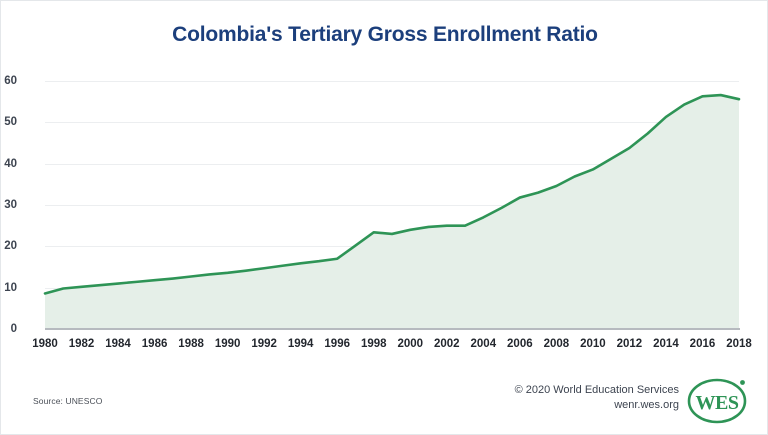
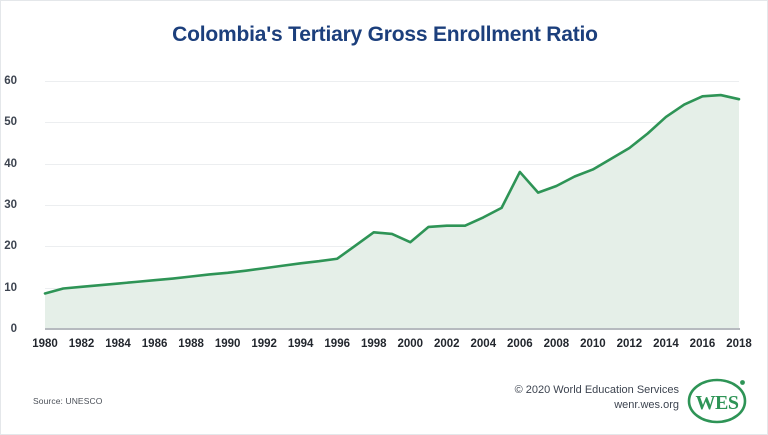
2000: 24 -> 21
2006: 32 -> 38
